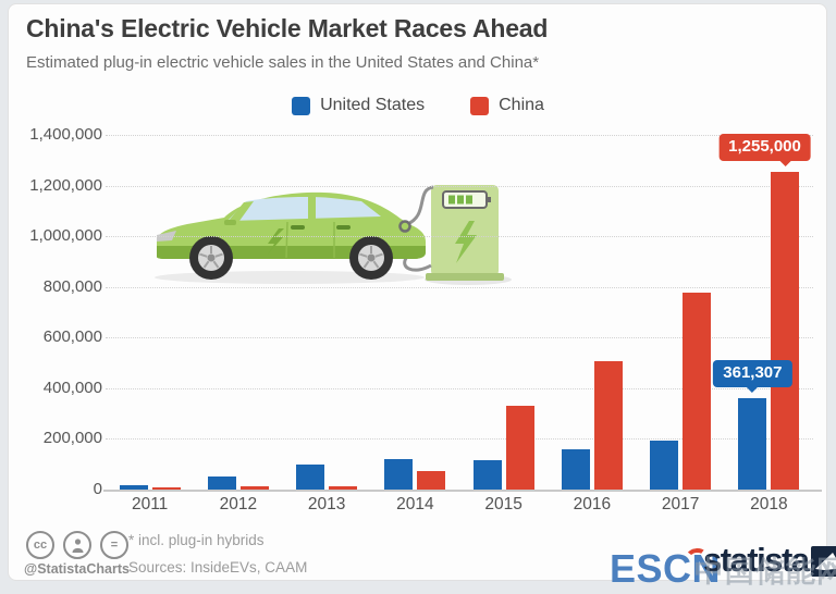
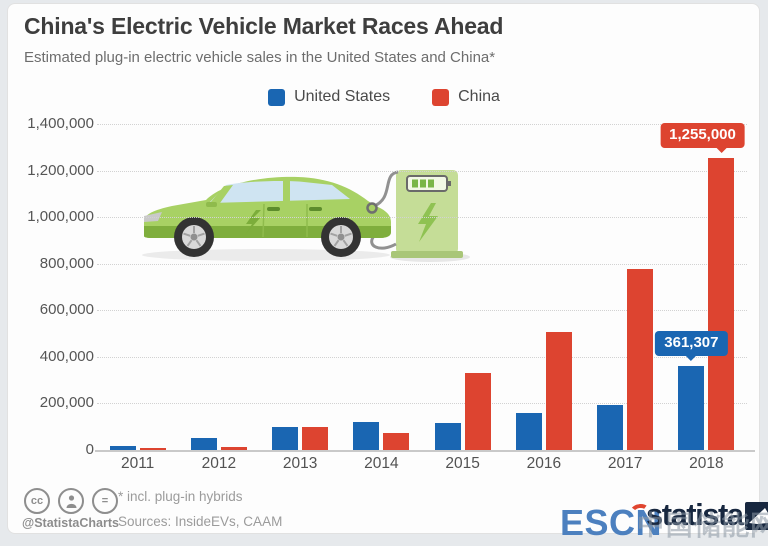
China/2013: 20000 -> 100000
